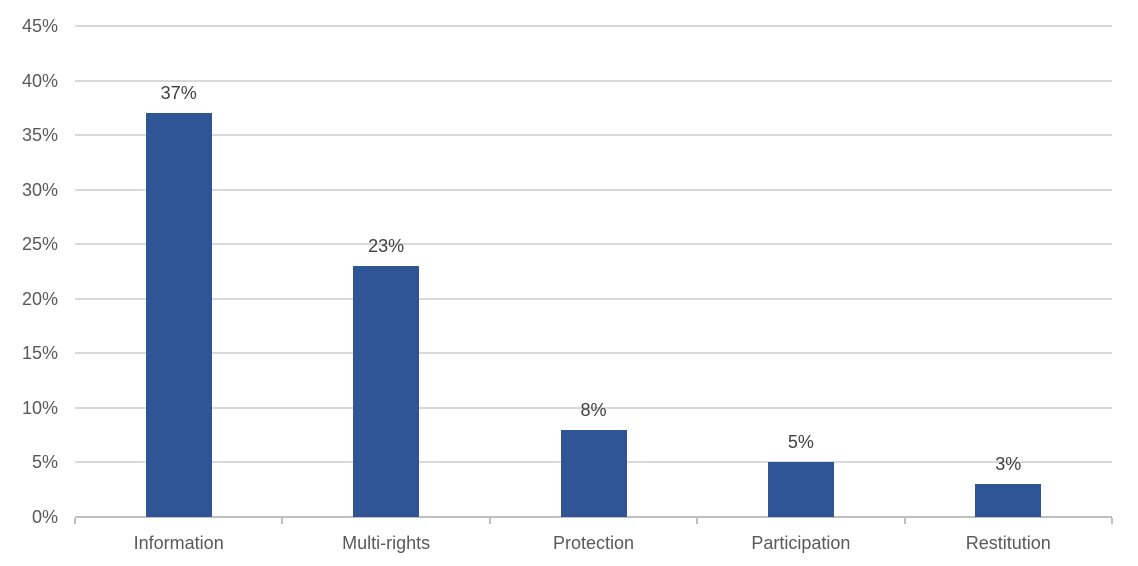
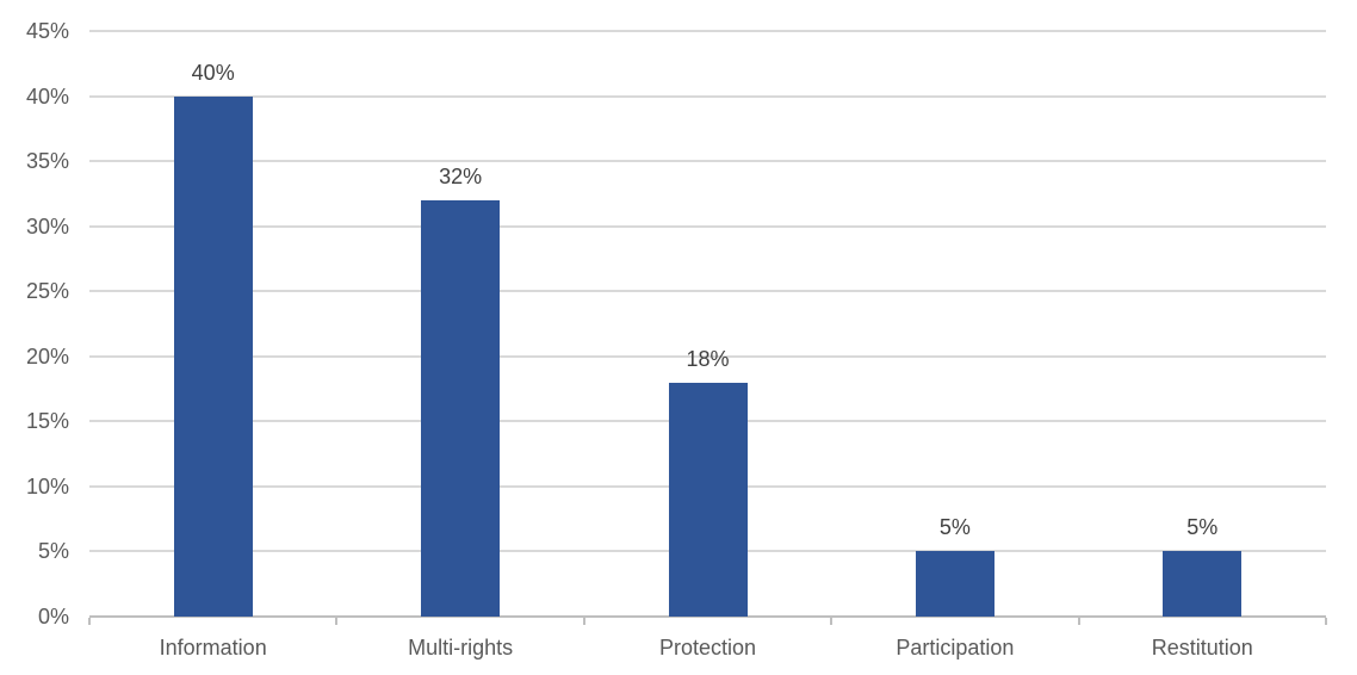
Information: 37% -> 40%
Multi-rights: 23% -> 32%
Protection: 8% -> 18%
Restitution: 3% -> 5%
